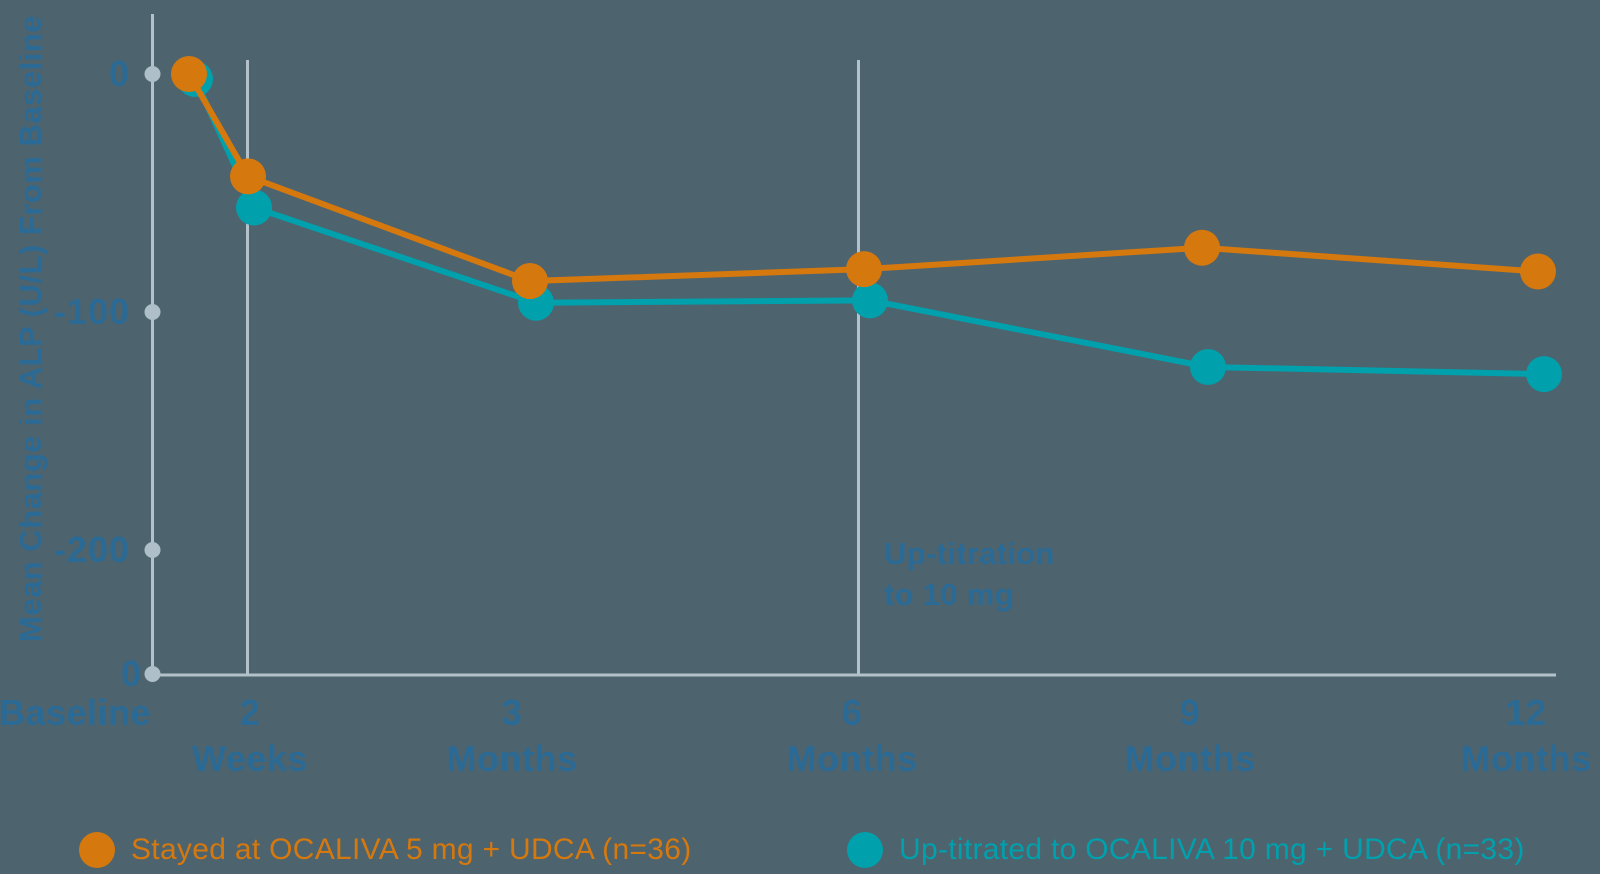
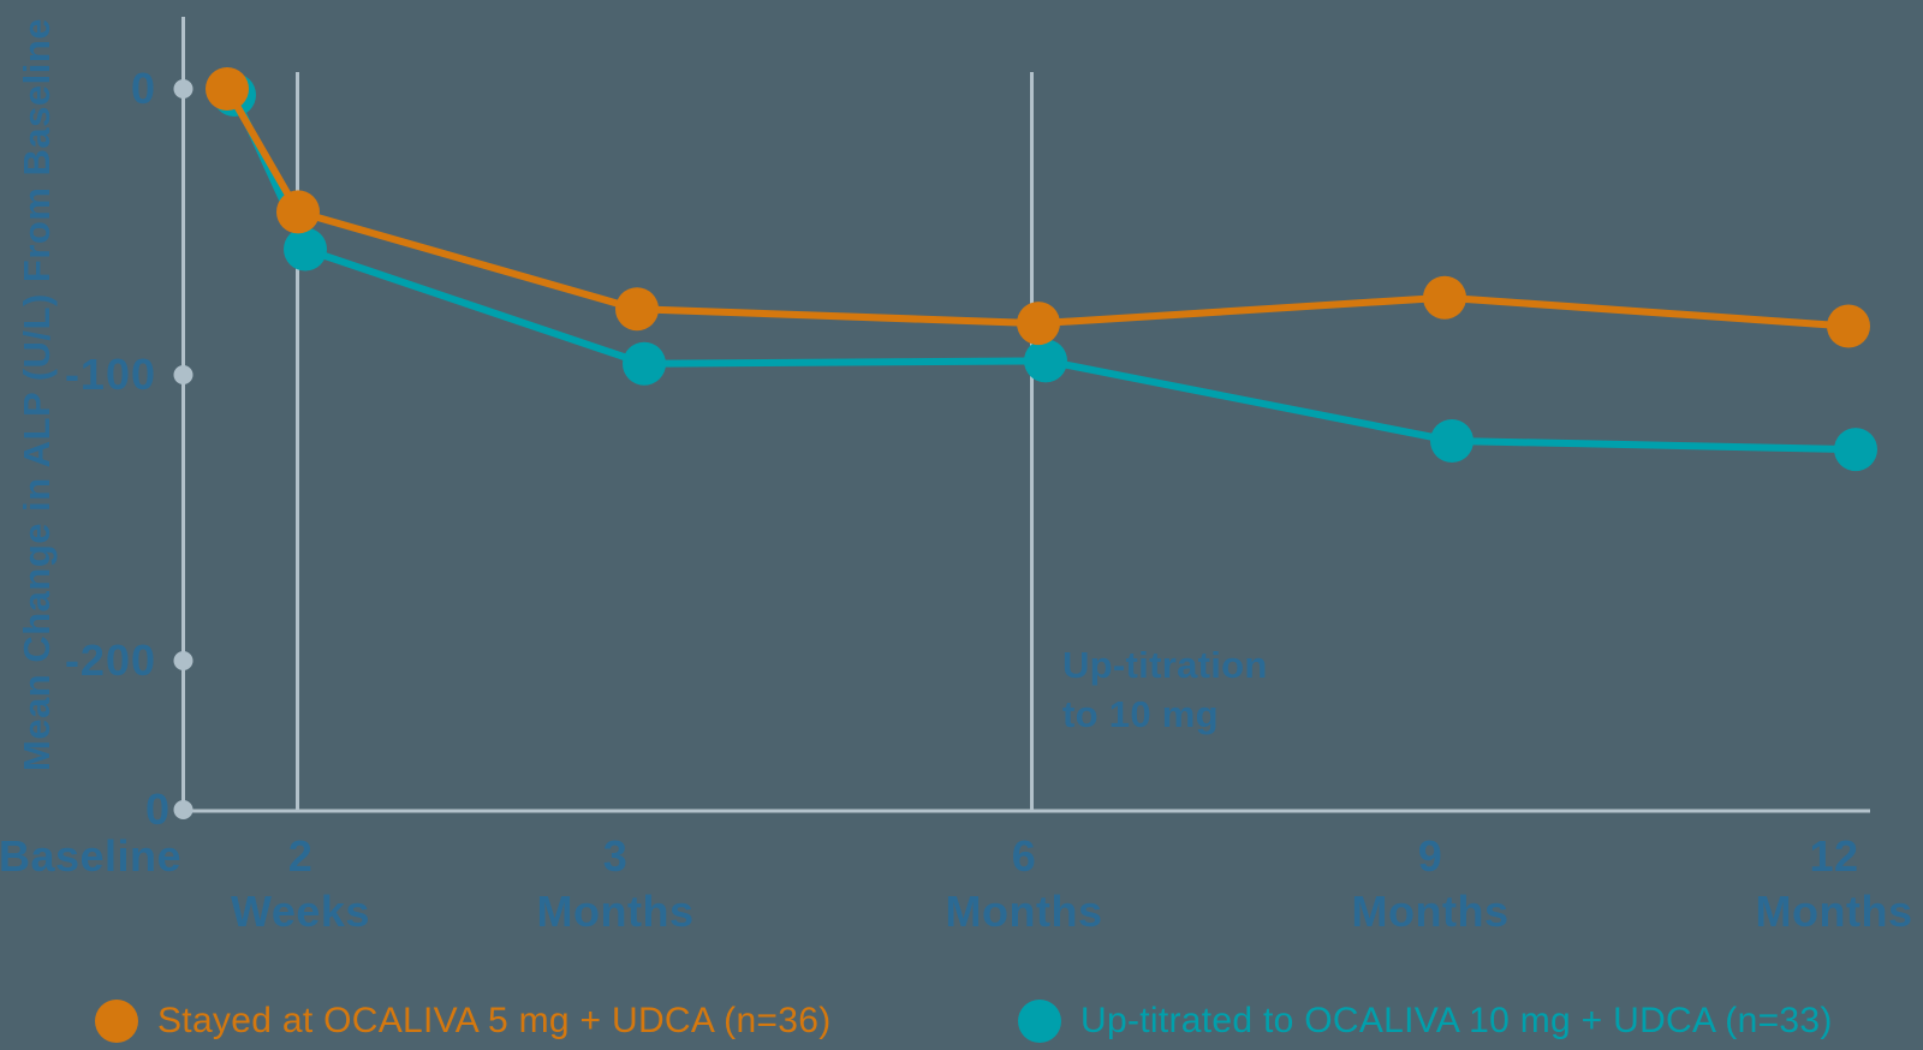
Stayed at OCALIVA 5 mg + UDCA (n=36)/3 Months: -87 -> -77
